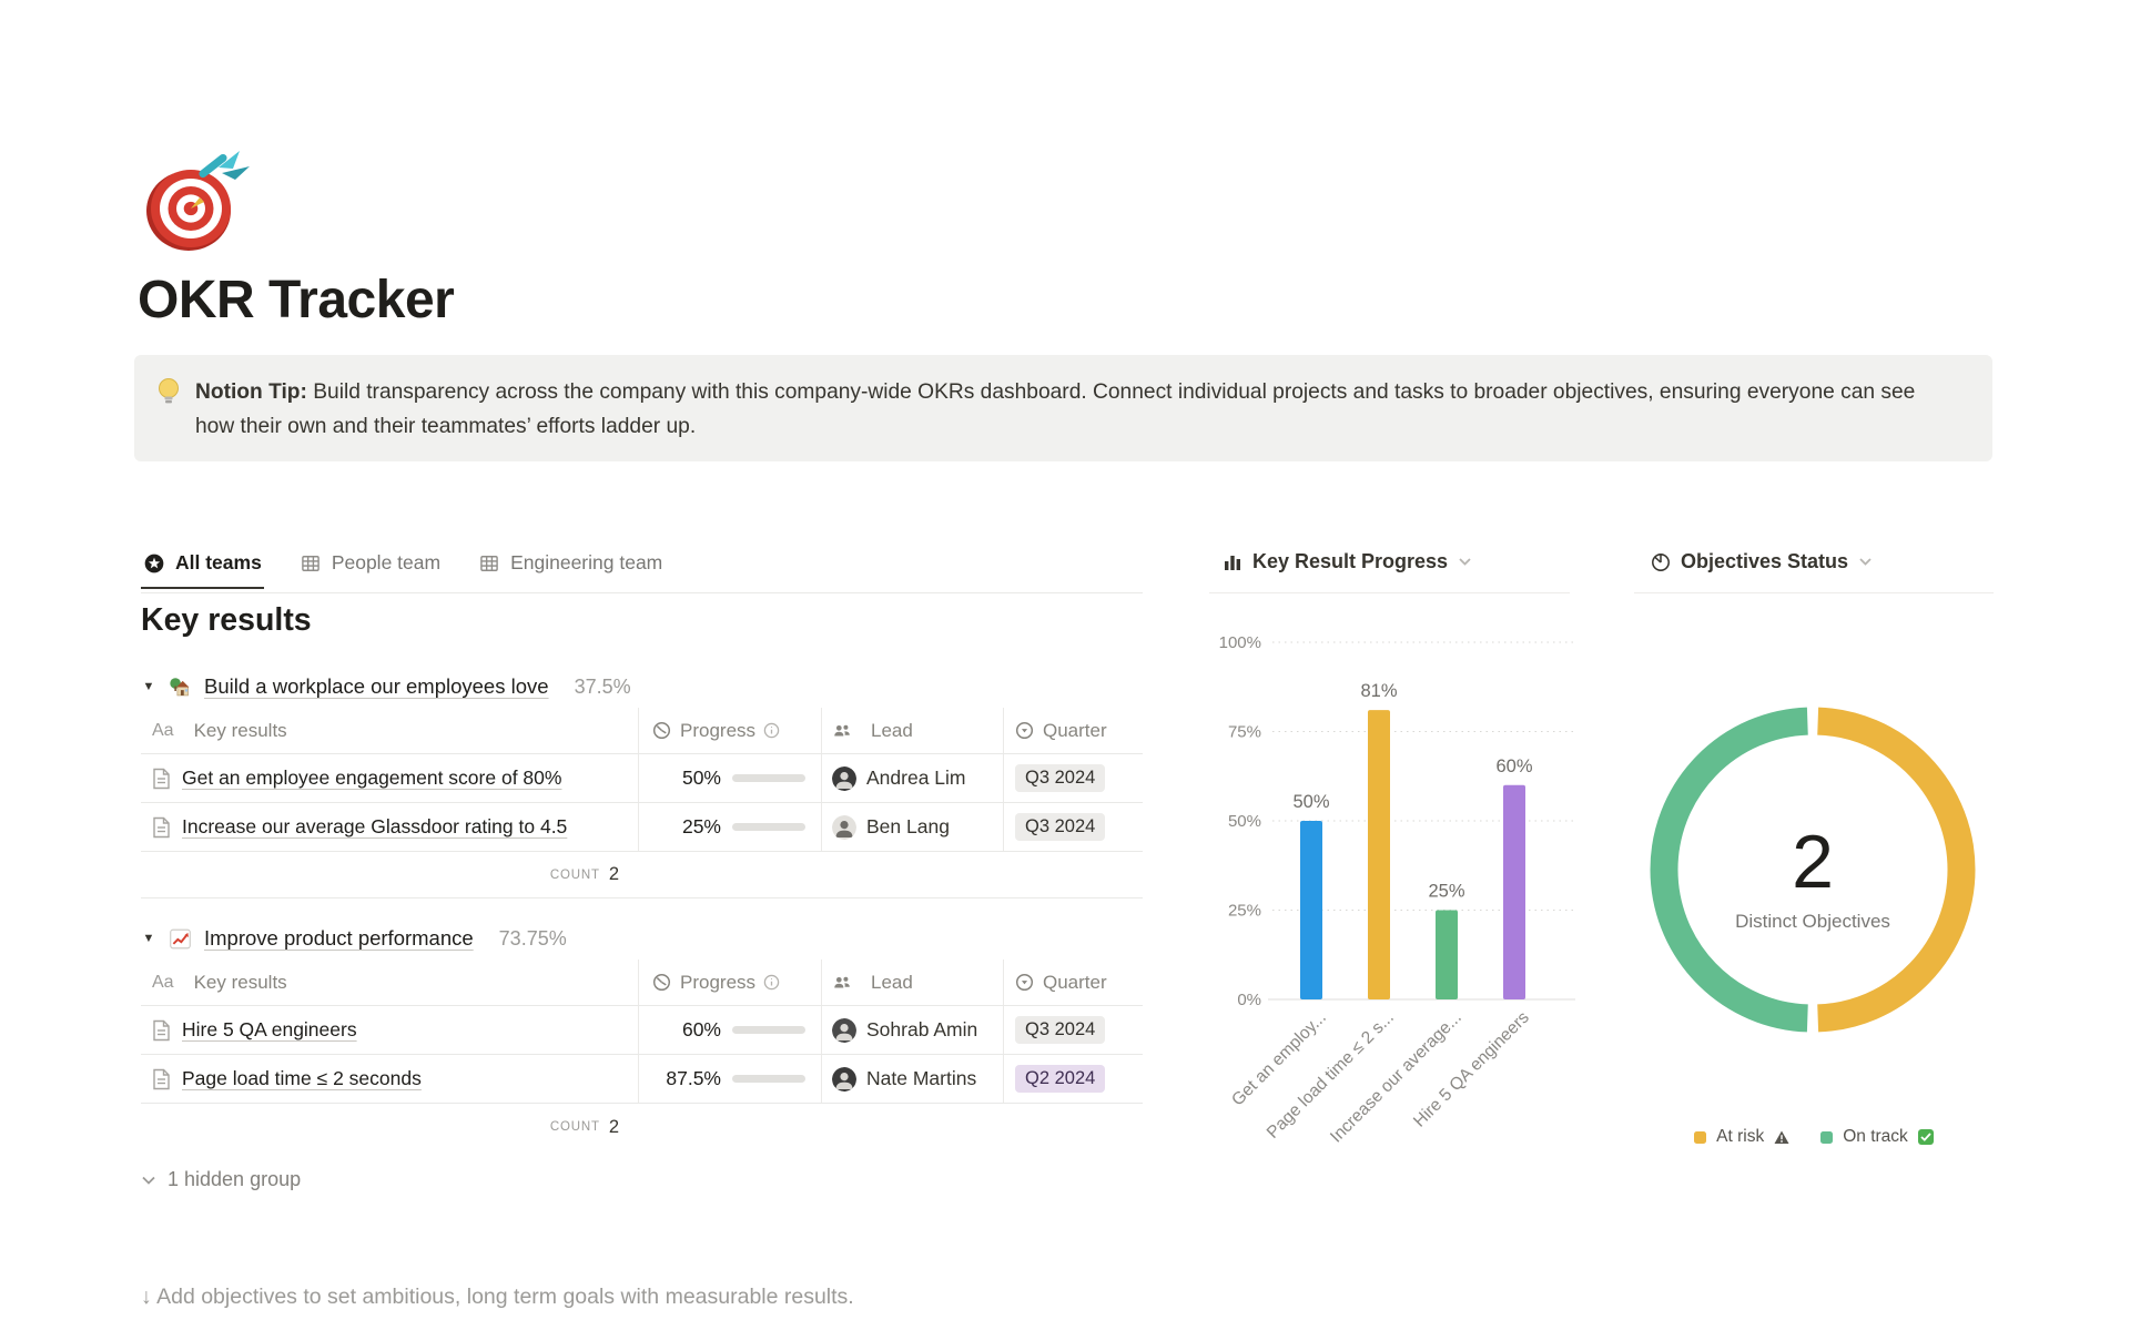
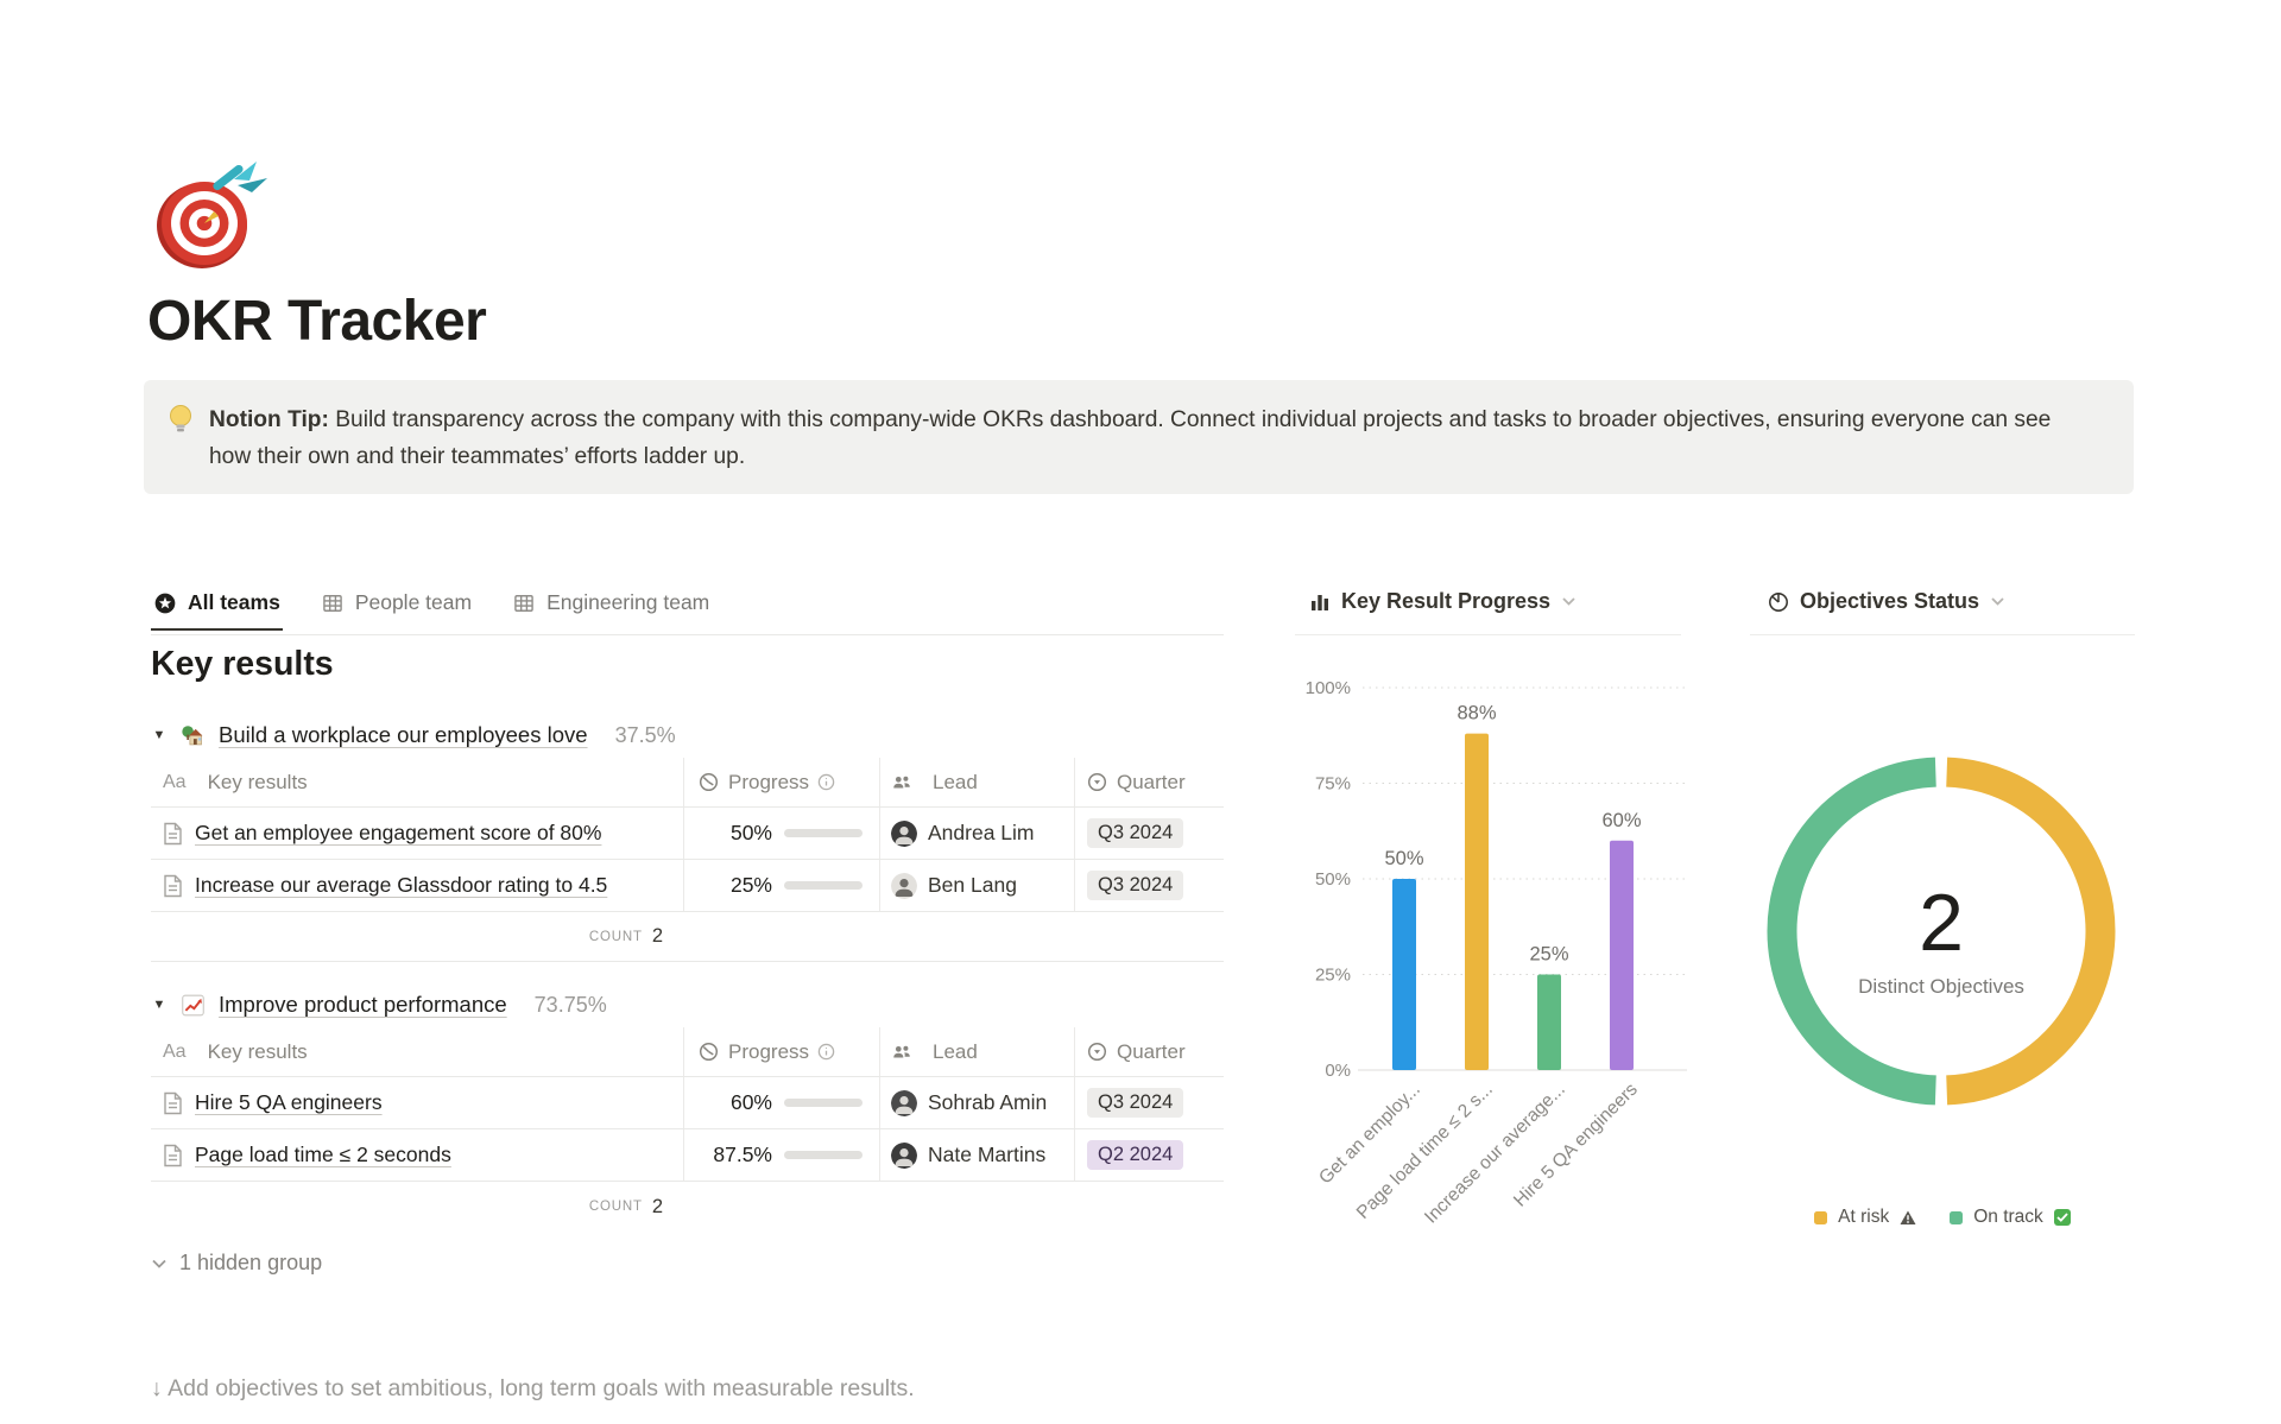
Key Result Progress/Page load time ≤ 2 s...: 81% -> 88%
